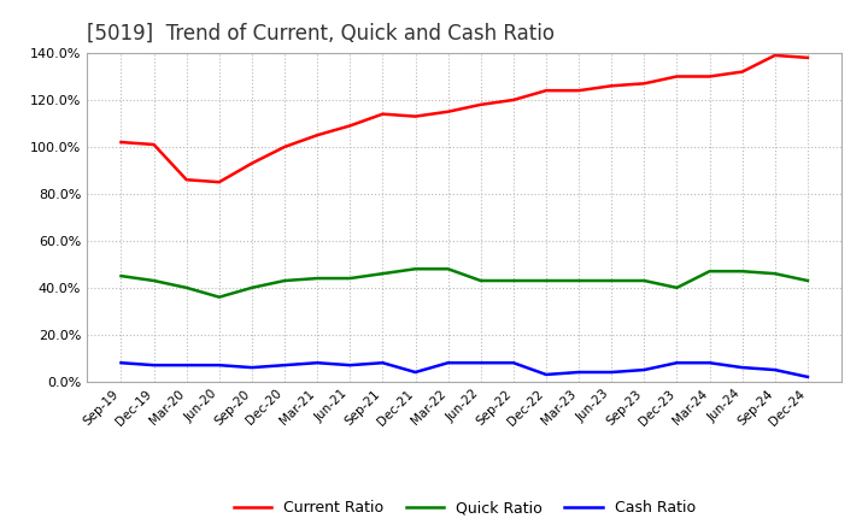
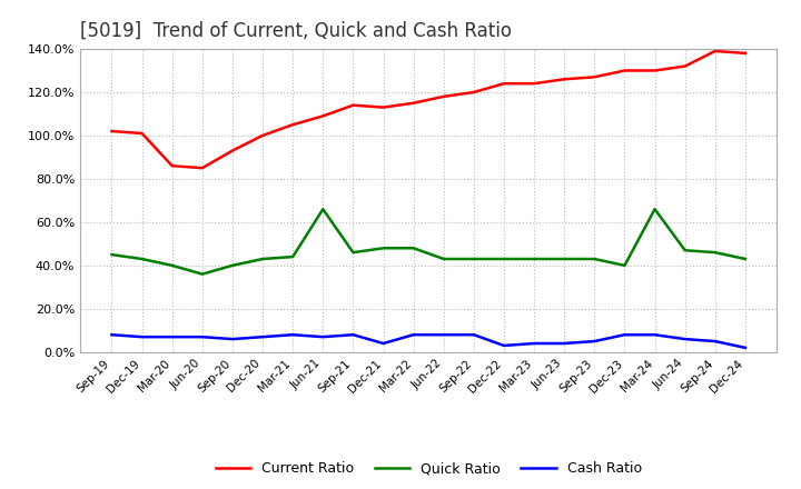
Quick Ratio/Jun-21: 44% -> 66%
Quick Ratio/Mar-24: 47% -> 66%
